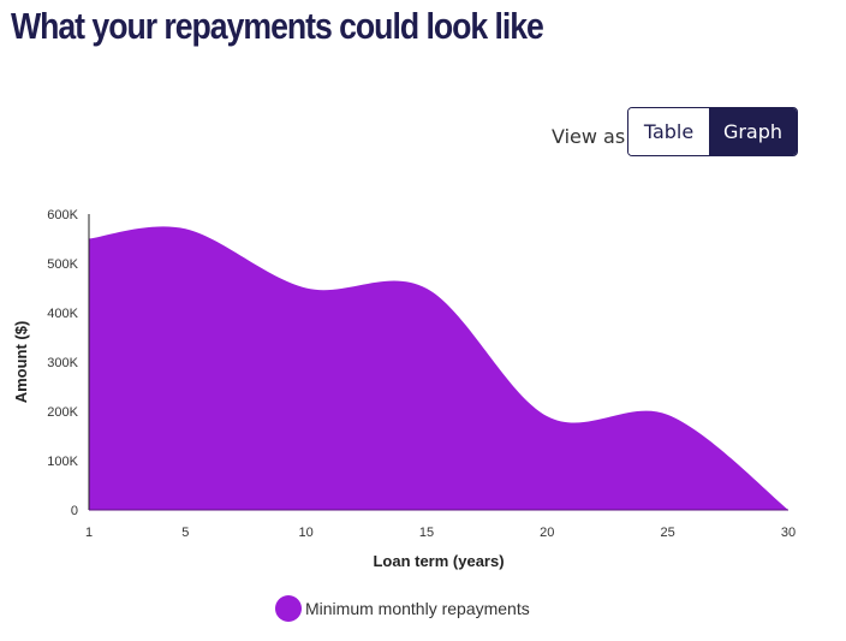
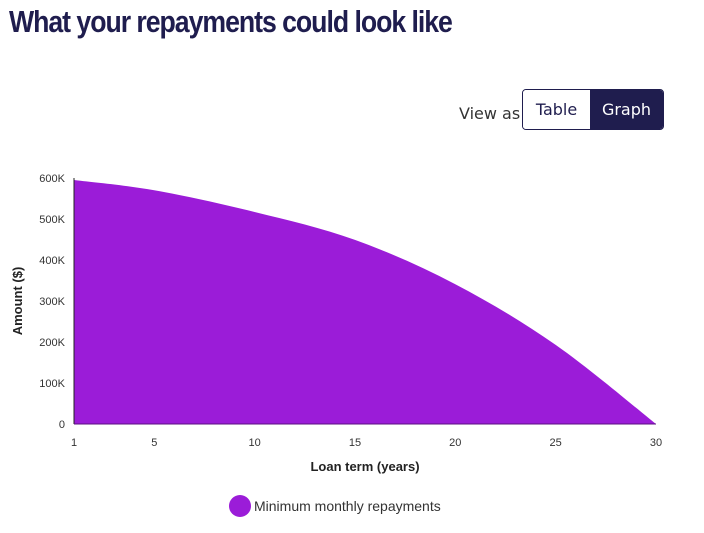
1: 550K -> 600K
10: 450K -> 520K
20: 190K -> 340K
